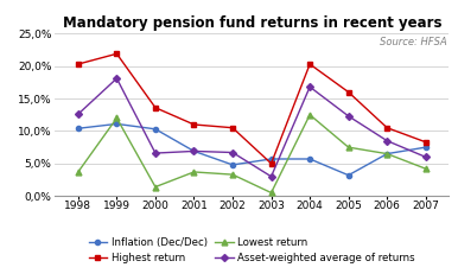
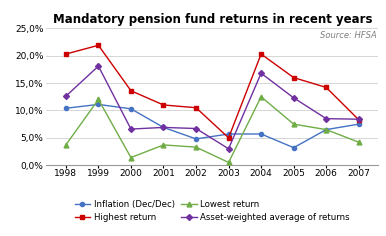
Highest return/2006: 10,5% -> 14,2%
Asset-weighted average of returns/2007: 6,0% -> 8,4%
